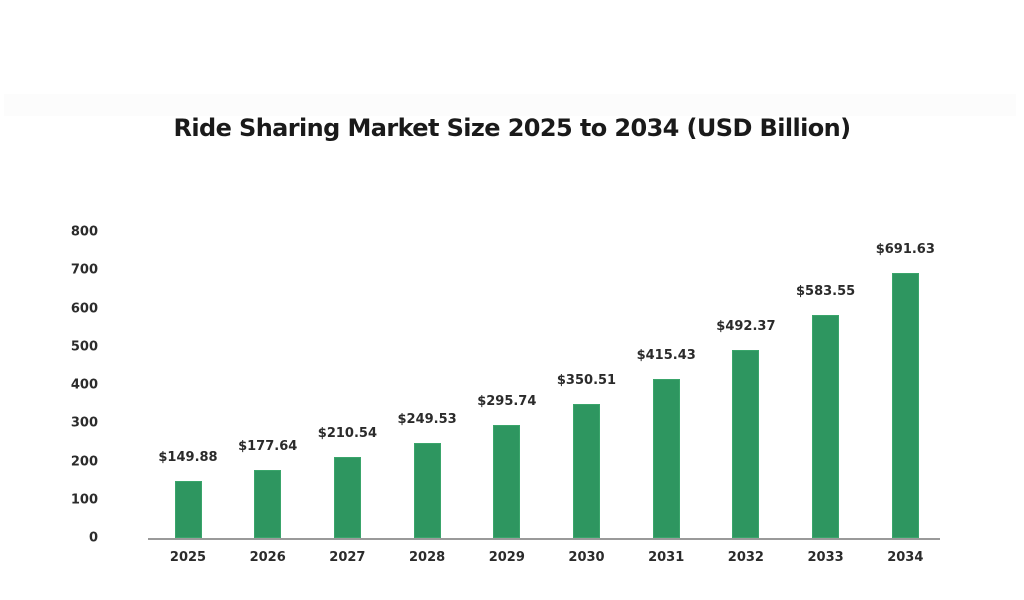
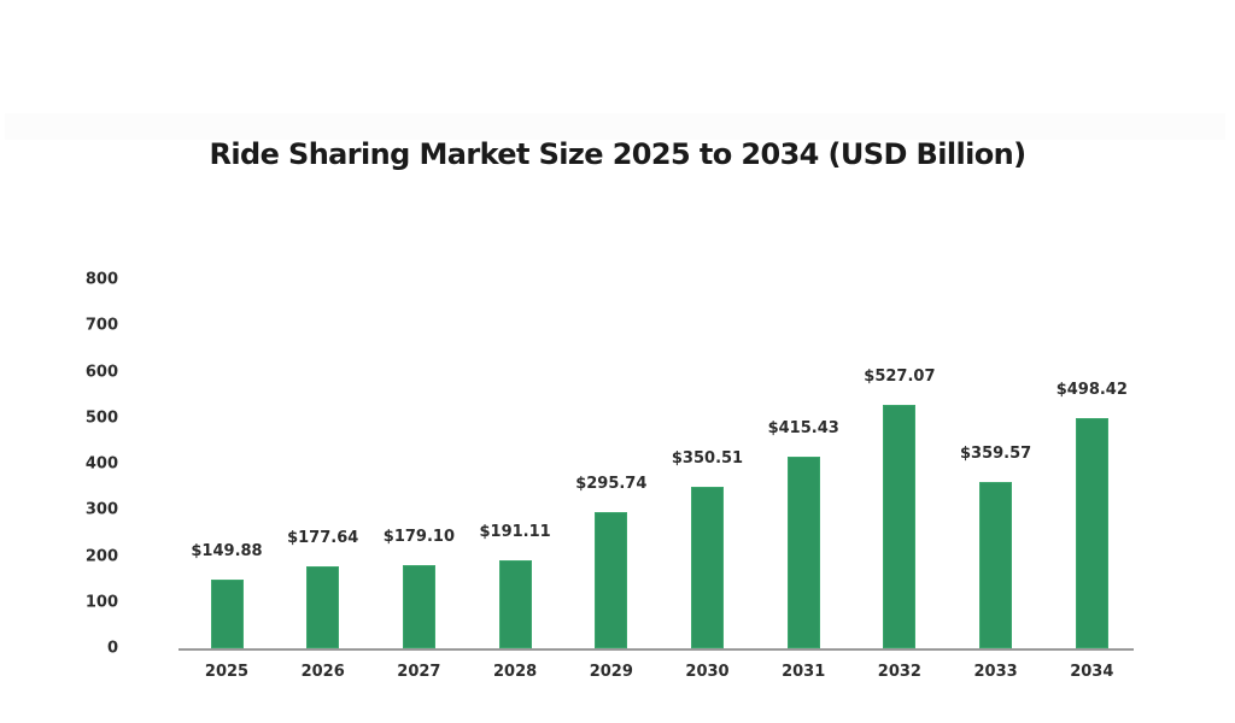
2027: $210.54 -> $179.10
2028: $249.53 -> $191.11
2032: $492.37 -> $527.07
2033: $583.55 -> $359.57
2034: $691.63 -> $498.42
